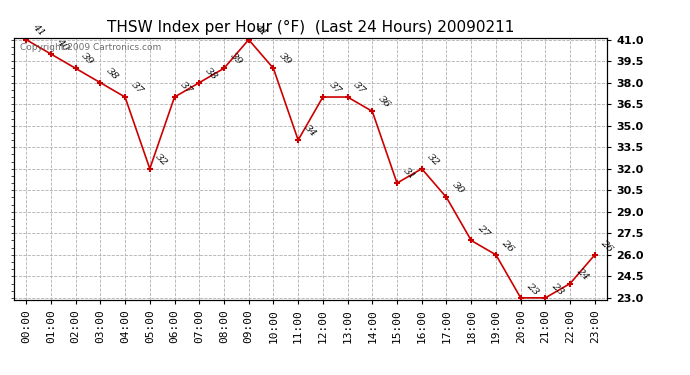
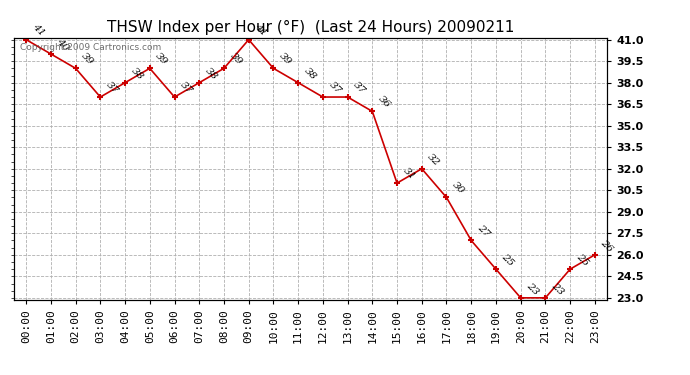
03:00: 38 -> 37
04:00: 37 -> 38
05:00: 32 -> 39
11:00: 34 -> 38
19:00: 26 -> 25
22:00: 24 -> 25
